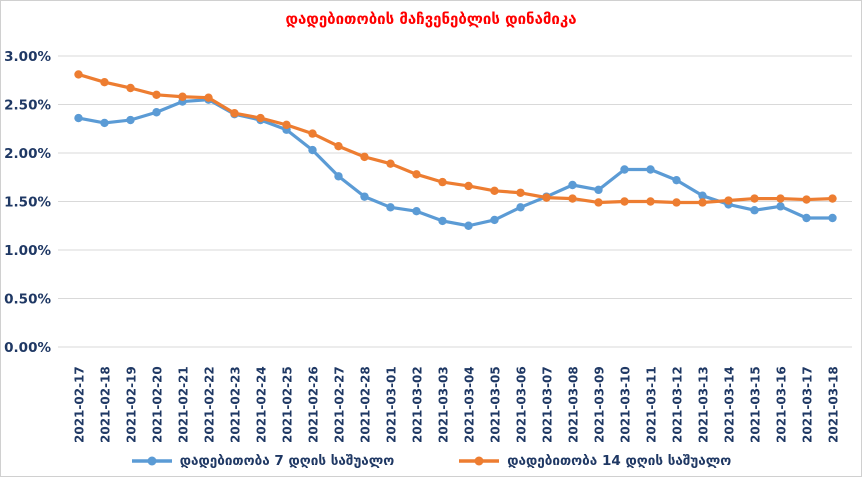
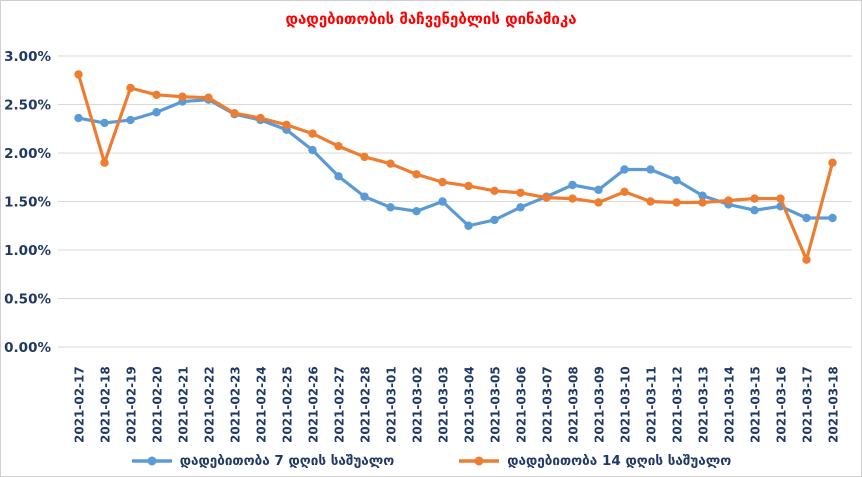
დადებითობა 14 დღის საშუალო/2021-02-18: 2.7% -> 1.9%
დადებითობა 7 დღის საშუალო/2021-03-03: 1.3% -> 1.5%
დადებითობა 14 დღის საშუალო/2021-03-10: 1.5% -> 1.6%
დადებითობა 14 დღის საშუალო/2021-03-17: 1.5% -> 0.9%
დადებითობა 14 დღის საშუალო/2021-03-18: 1.5% -> 1.9%
